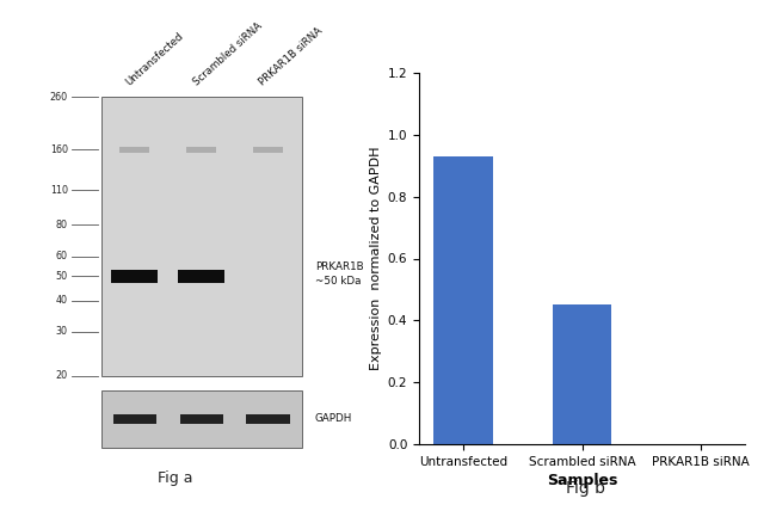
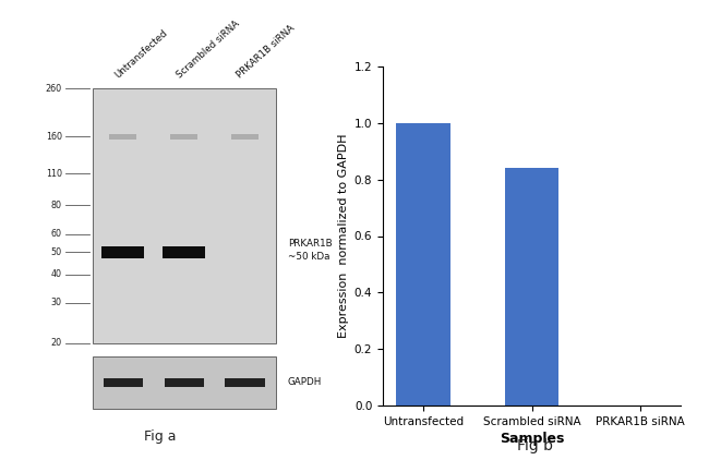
Untransfected: 0.93 -> 1.00
Scrambled siRNA: 0.45 -> 0.84
